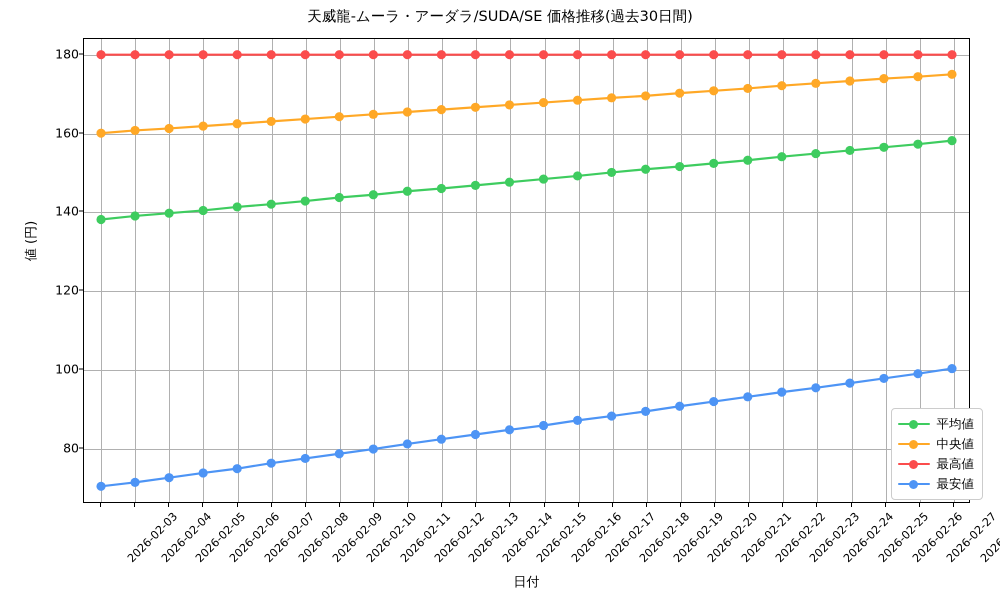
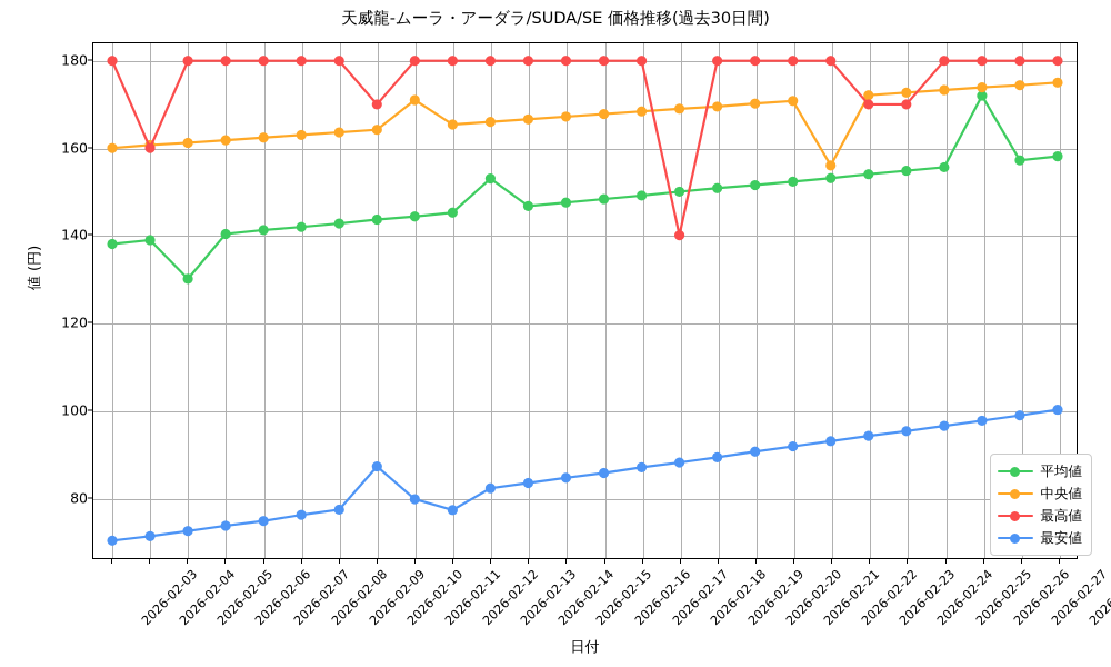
最高値/2026-02-04: 180 -> 160
平均値/2026-02-05: 140 -> 130
最高値/2026-02-10: 180 -> 170
最安値/2026-02-10: 78 -> 87
中央値/2026-02-11: 165 -> 171
最安値/2026-02-12: 81 -> 77
平均値/2026-02-13: 146 -> 153
最高値/2026-02-18: 180 -> 140
中央値/2026-02-22: 171 -> 156
最高値/2026-02-23: 180 -> 170
最高値/2026-02-24: 180 -> 170
平均値/2026-02-26: 156 -> 172
